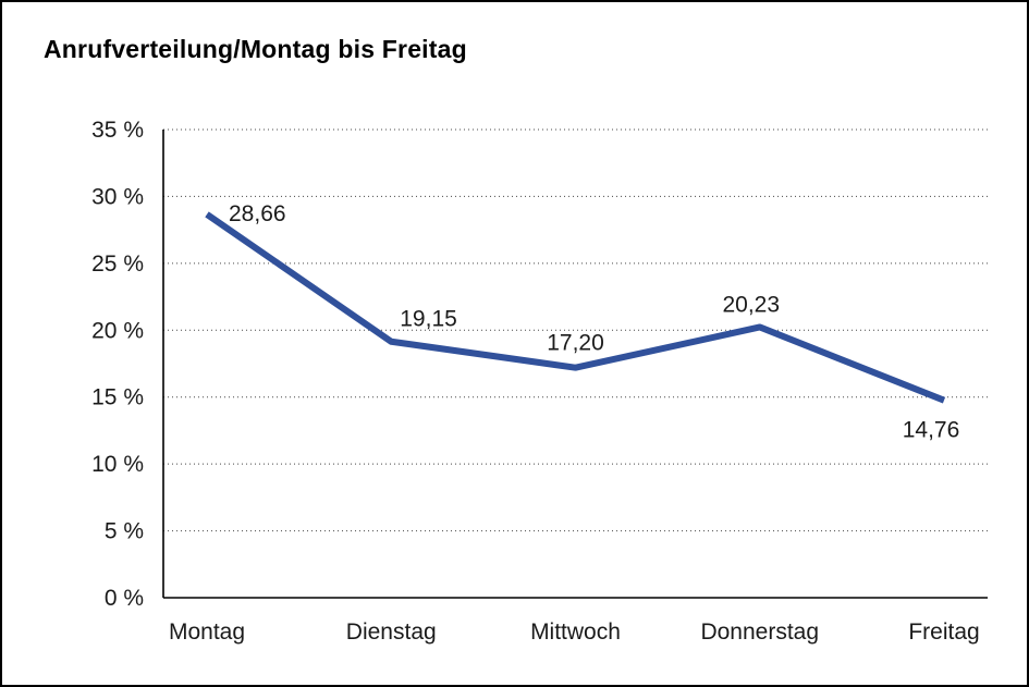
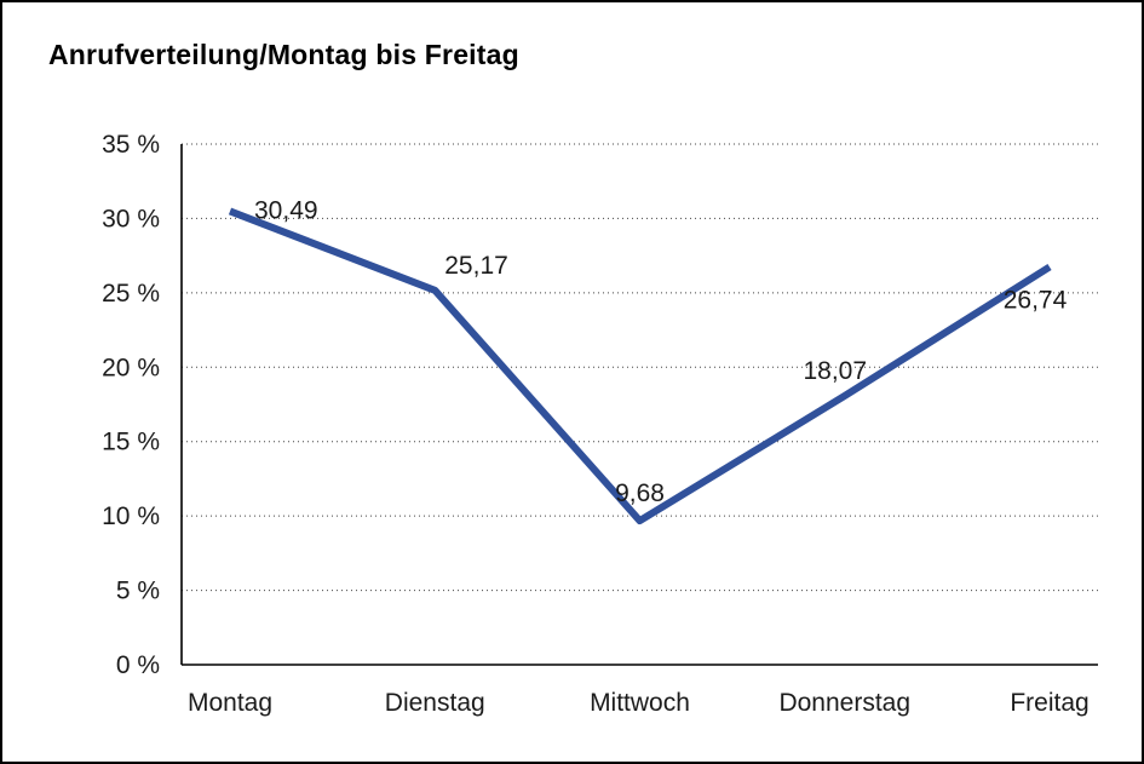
Montag: 28,66 -> 30,49
Dienstag: 19,15 -> 25,17
Mittwoch: 17,20 -> 9,68
Donnerstag: 20,23 -> 18,07
Freitag: 14,76 -> 26,74
